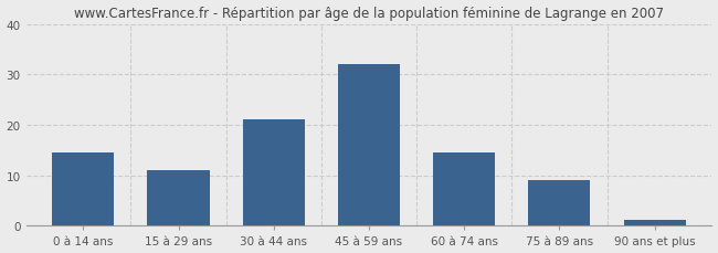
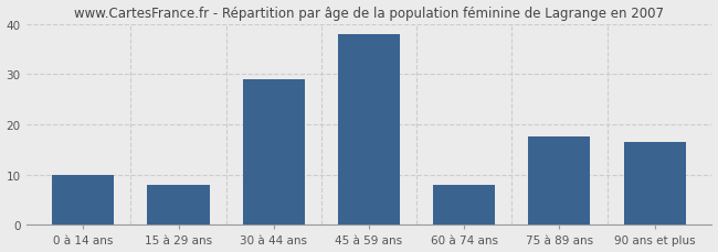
0 à 14 ans: 14.5 -> 10.0
15 à 29 ans: 11.0 -> 8.0
30 à 44 ans: 21.0 -> 29.0
45 à 59 ans: 32.0 -> 38.0
60 à 74 ans: 14.5 -> 8.0
75 à 89 ans: 9.0 -> 17.5
90 ans et plus: 1.2 -> 16.5
